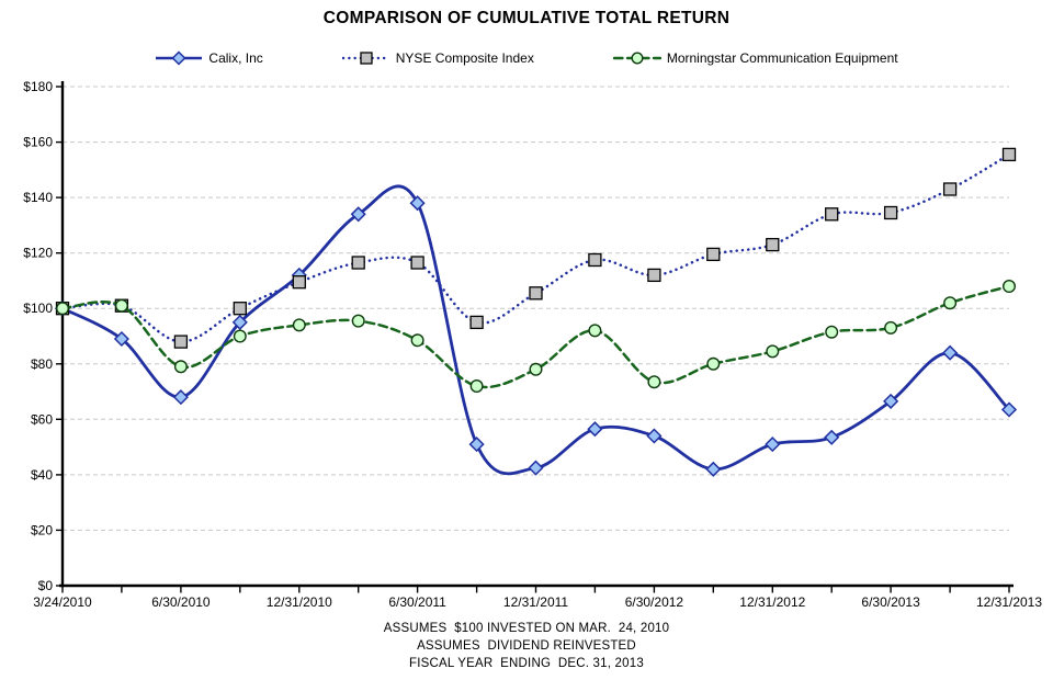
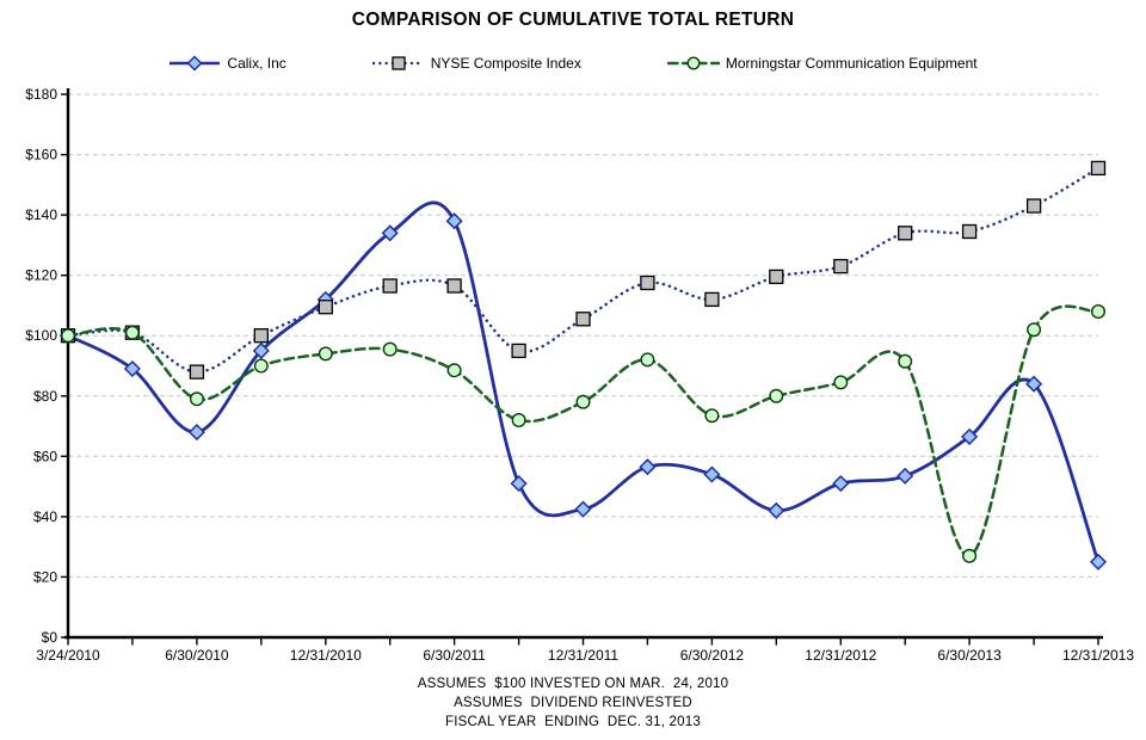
Morningstar Communication Equipment/6/30/2013: $93 -> $27
Calix, Inc/12/31/2013: $64 -> $25
